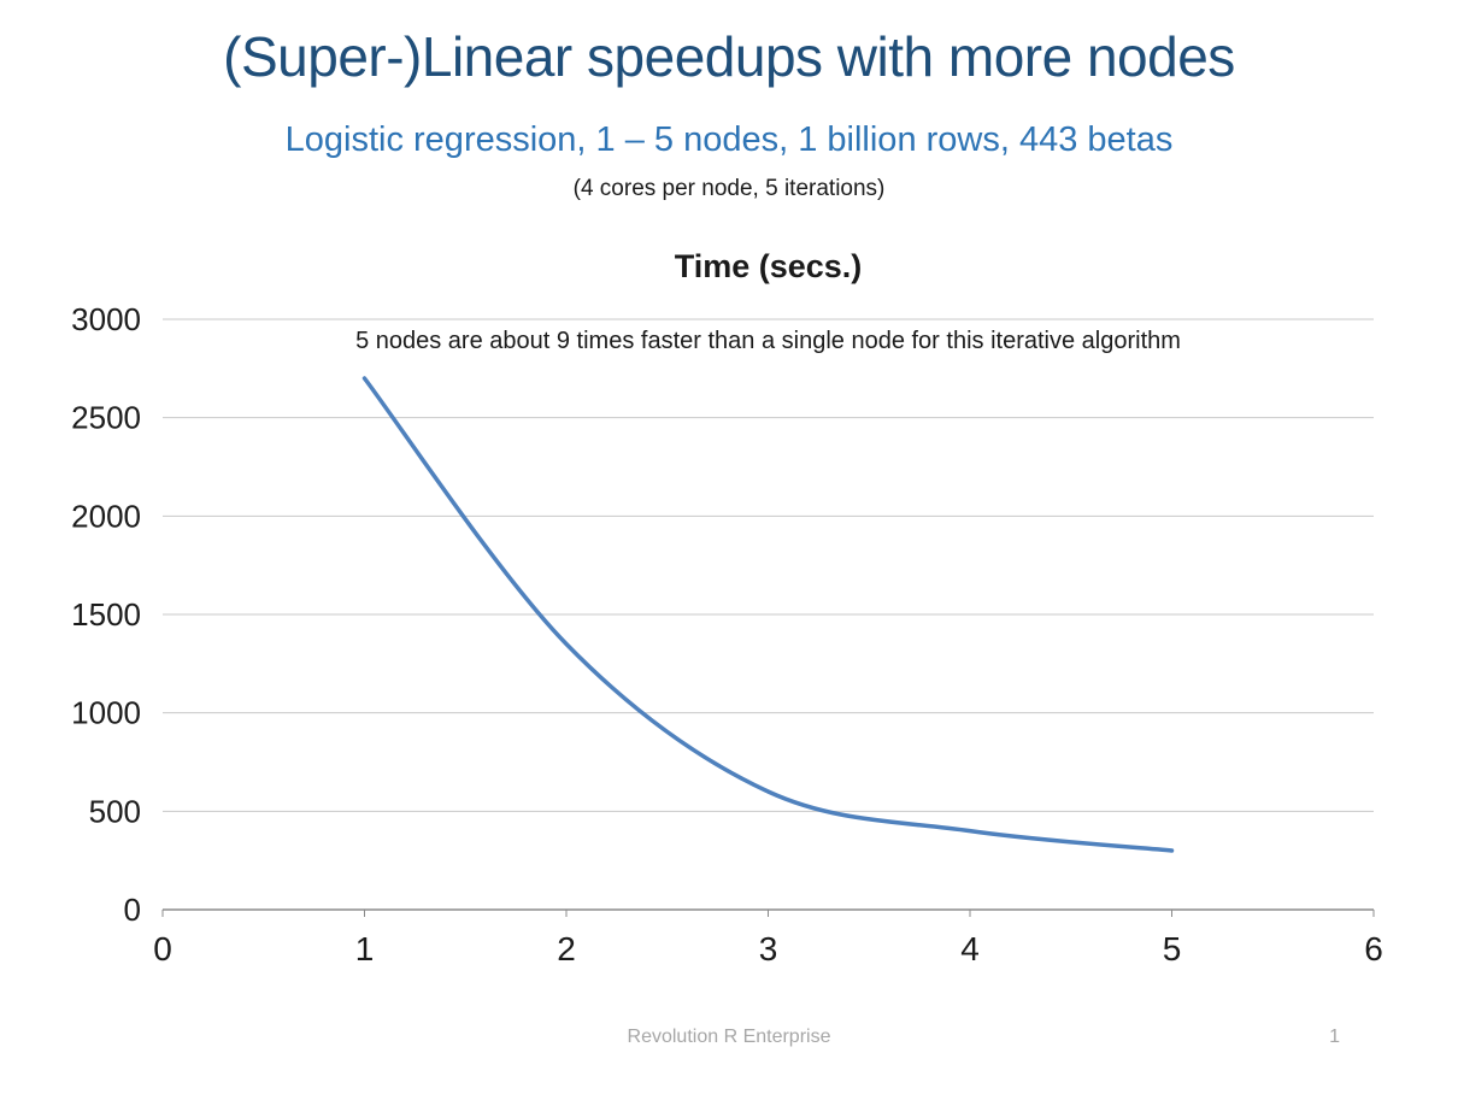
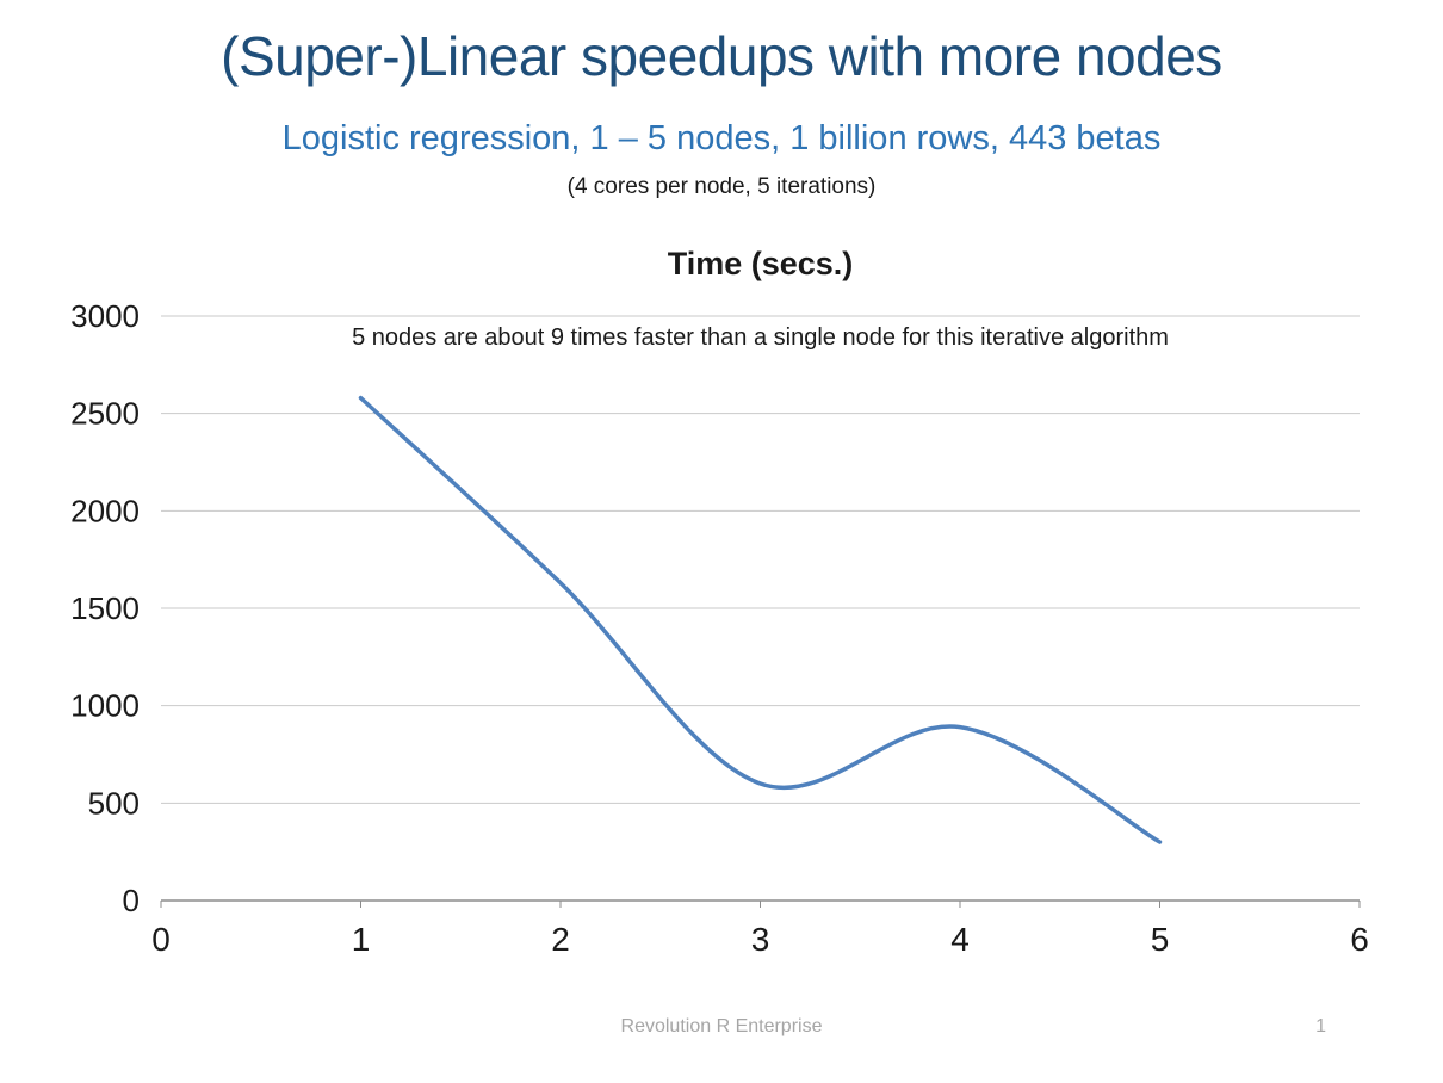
1: 2700 -> 2580
2: 1350 -> 1630
4: 400 -> 890
